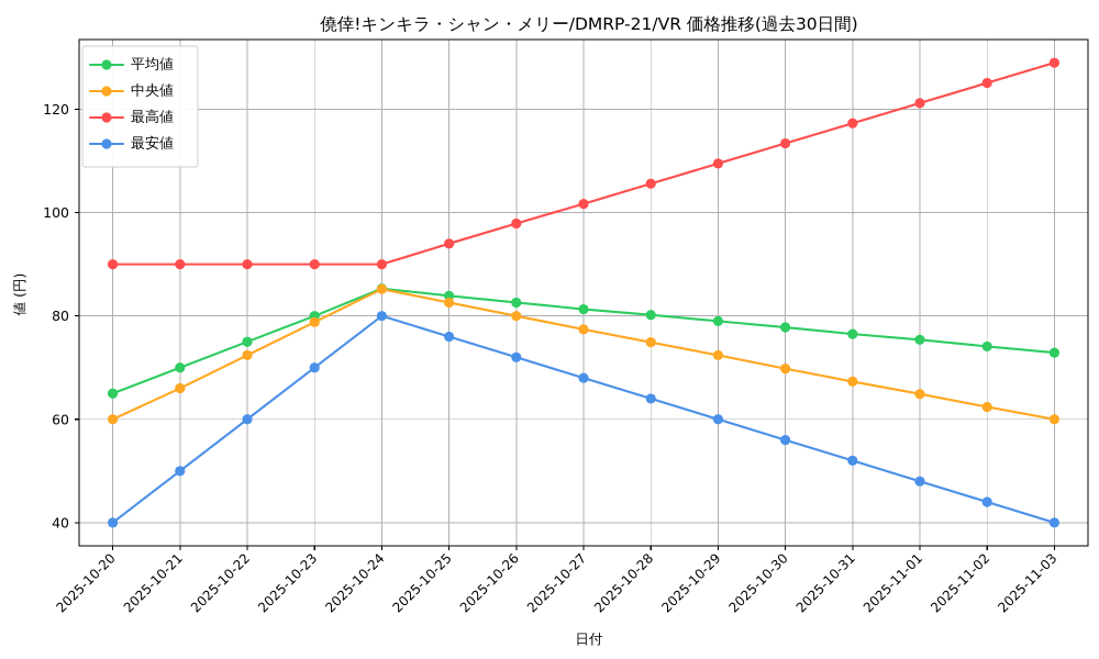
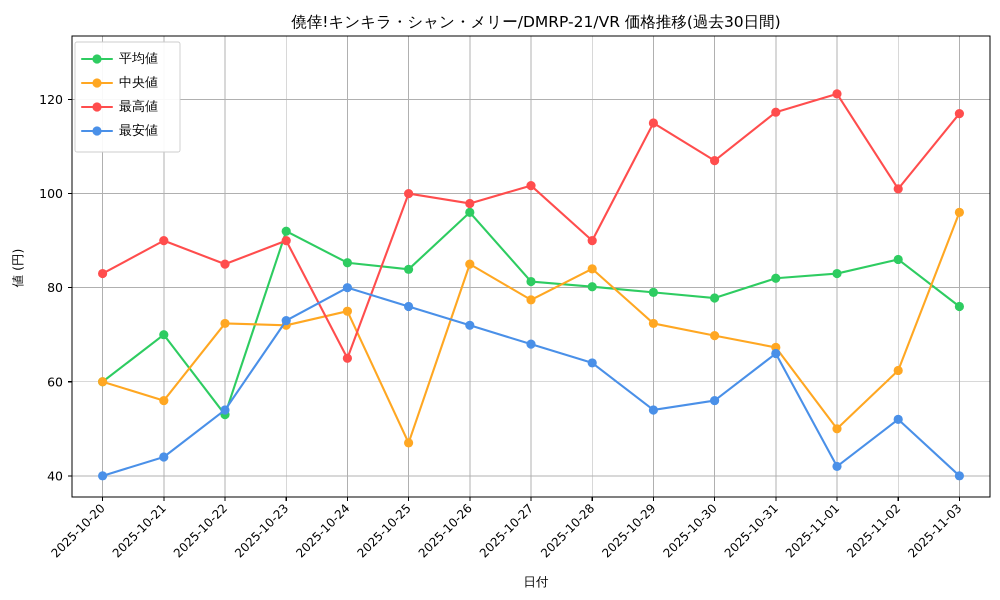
平均値/2025-10-20: 65 -> 60
最高値/2025-10-20: 90 -> 83
中央値/2025-10-21: 66 -> 56
最安値/2025-10-21: 50 -> 44
平均値/2025-10-22: 75 -> 53
最高値/2025-10-22: 90 -> 85
最安値/2025-10-22: 60 -> 54
平均値/2025-10-23: 80 -> 92
中央値/2025-10-23: 79 -> 72
最安値/2025-10-23: 70 -> 73
中央値/2025-10-24: 85 -> 75
最高値/2025-10-24: 90 -> 65
中央値/2025-10-25: 83 -> 47
最高値/2025-10-25: 94 -> 100
平均値/2025-10-26: 83 -> 96
中央値/2025-10-26: 80 -> 85
中央値/2025-10-28: 75 -> 84
最高値/2025-10-28: 106 -> 90
最高値/2025-10-29: 110 -> 115
最安値/2025-10-29: 60 -> 54
最高値/2025-10-30: 113 -> 107
平均値/2025-10-31: 76 -> 82
最安値/2025-10-31: 52 -> 66
平均値/2025-11-01: 75 -> 83
中央値/2025-11-01: 65 -> 50
最安値/2025-11-01: 48 -> 42
平均値/2025-11-02: 74 -> 86
最高値/2025-11-02: 125 -> 101
最安値/2025-11-02: 44 -> 52
平均値/2025-11-03: 73 -> 76
中央値/2025-11-03: 60 -> 96
最高値/2025-11-03: 129 -> 117
